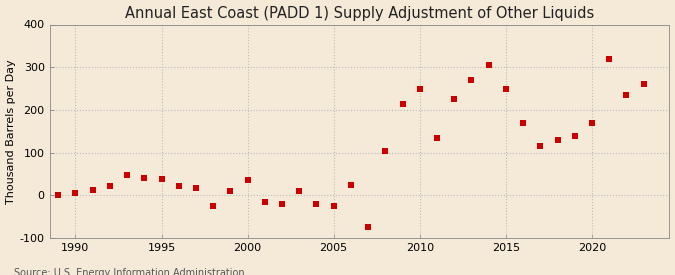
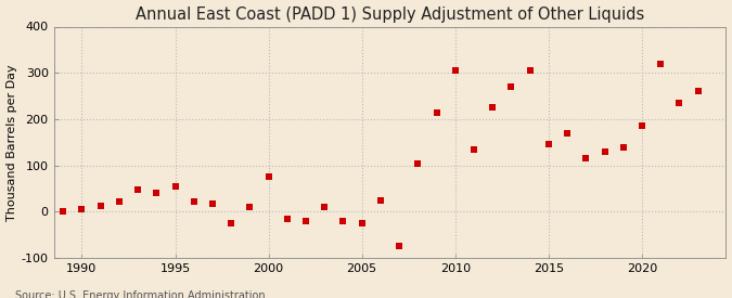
1995: 38 -> 55
2000: 35 -> 75
2010: 250 -> 305
2015: 250 -> 145
2020: 170 -> 185
